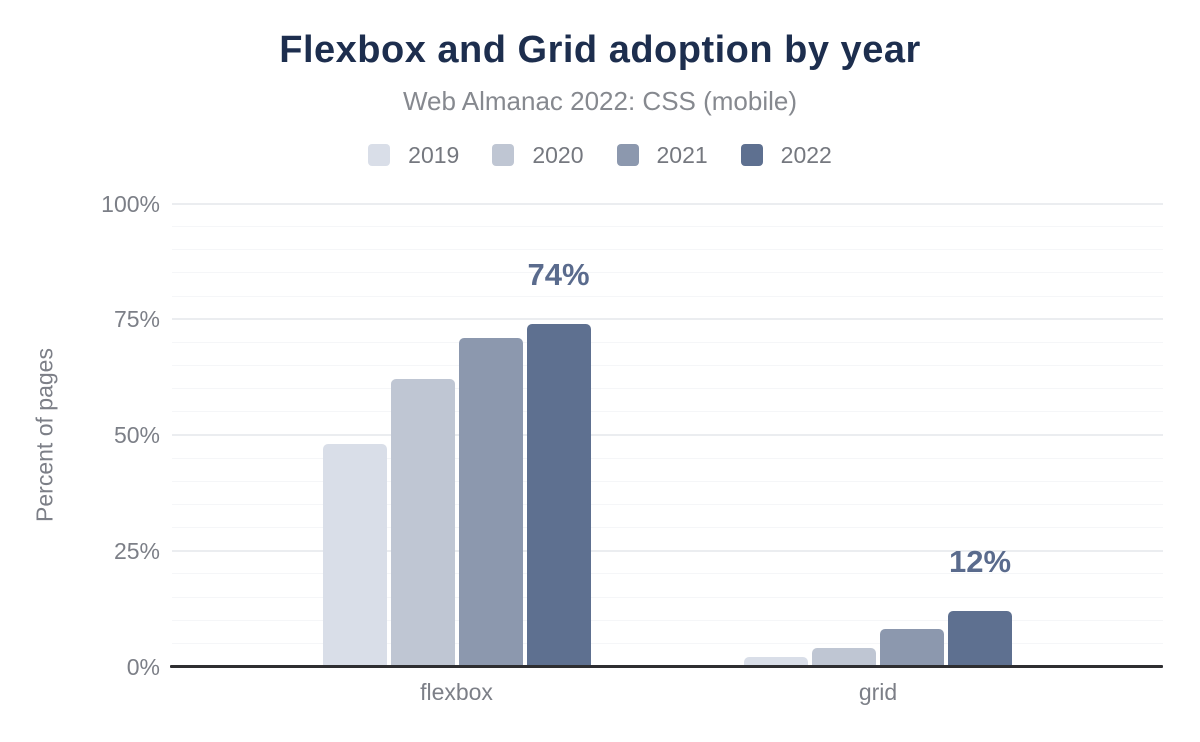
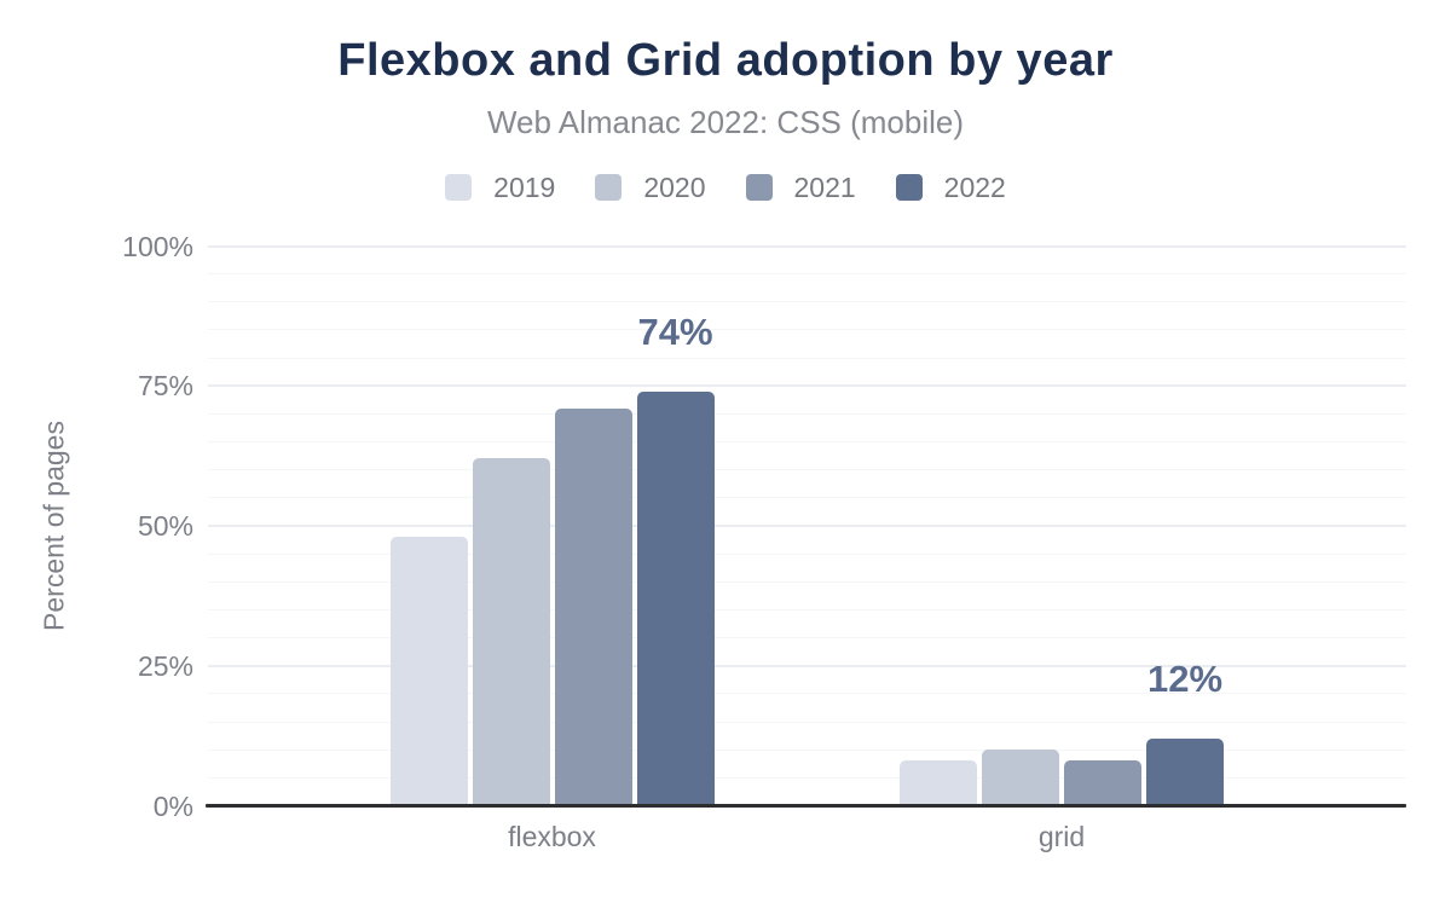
2019/grid: 2% -> 8%
2020/grid: 4% -> 10%
